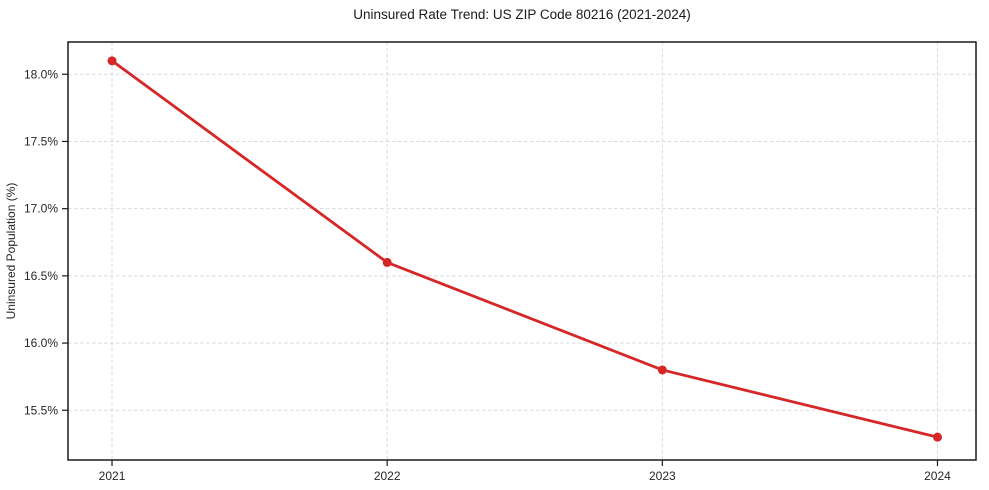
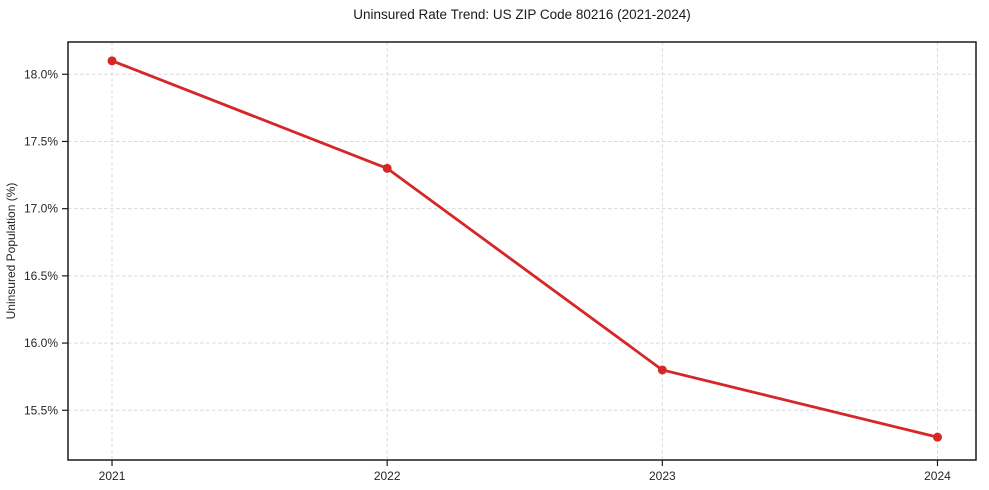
2022: 16.6% -> 17.3%
